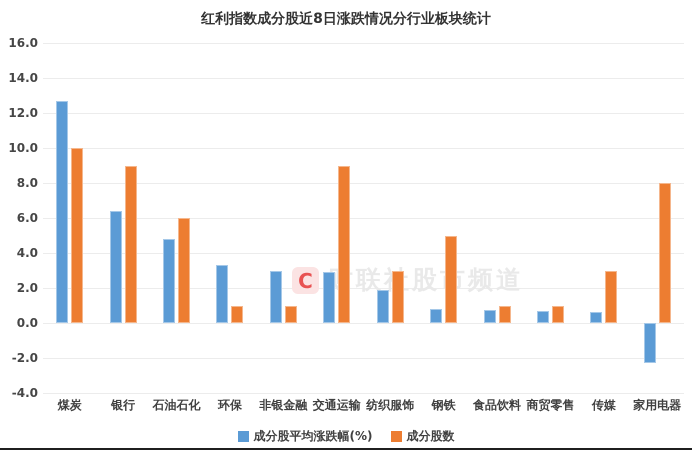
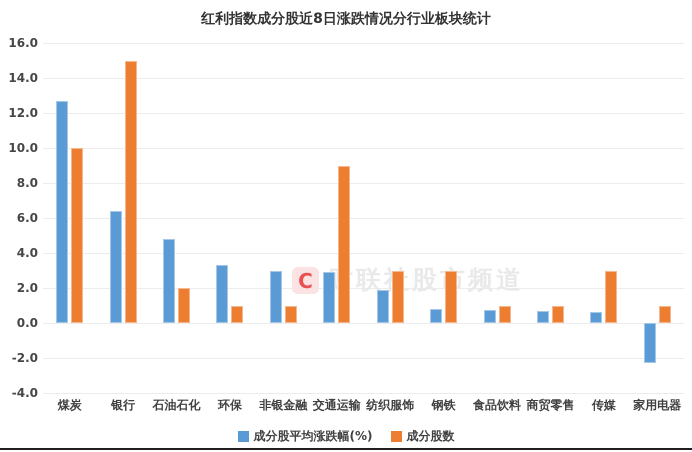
成分股数/银行: 9 -> 15
成分股数/石油石化: 6 -> 2
成分股数/钢铁: 5 -> 3
成分股数/家用电器: 8 -> 1
